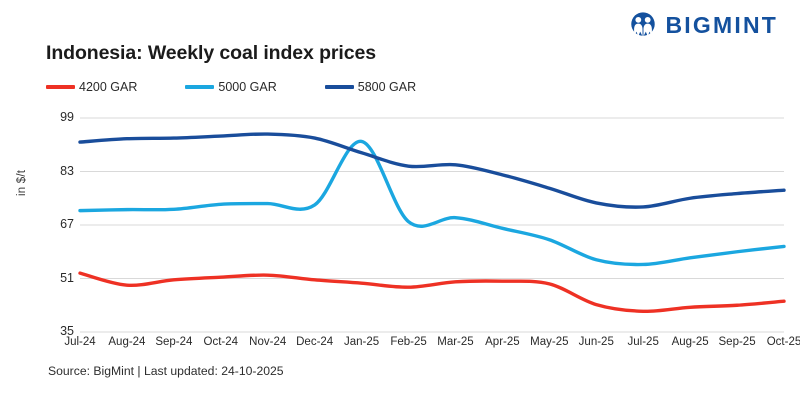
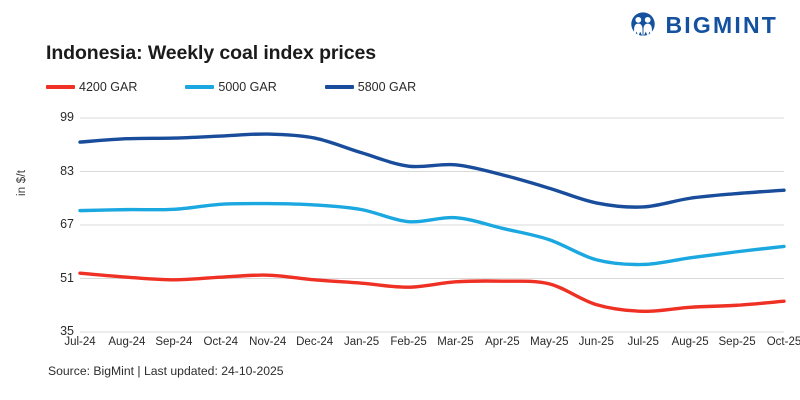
4200 GAR/Aug-24: 49 -> 51
5000 GAR/Jan-25: 92 -> 72
